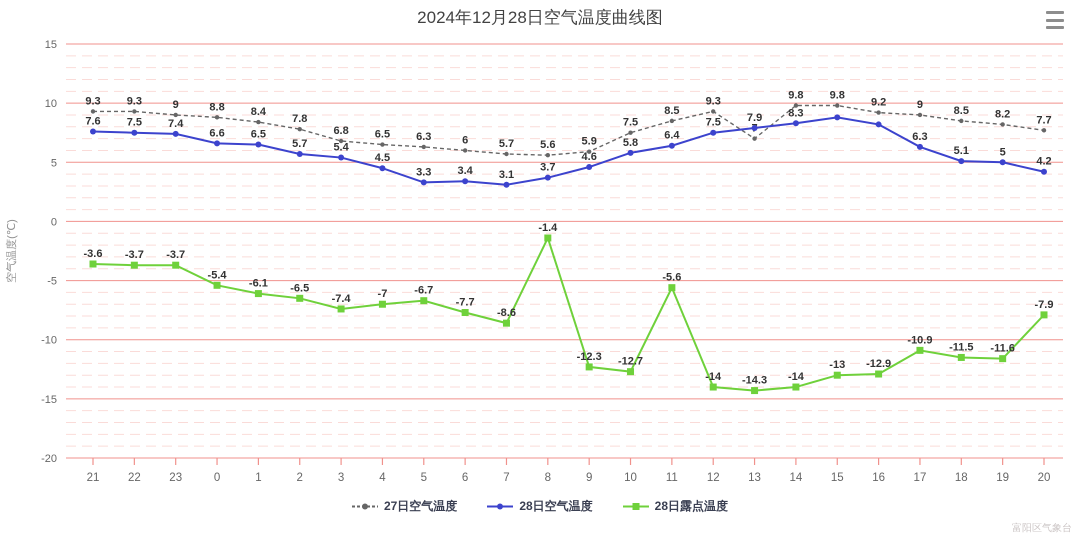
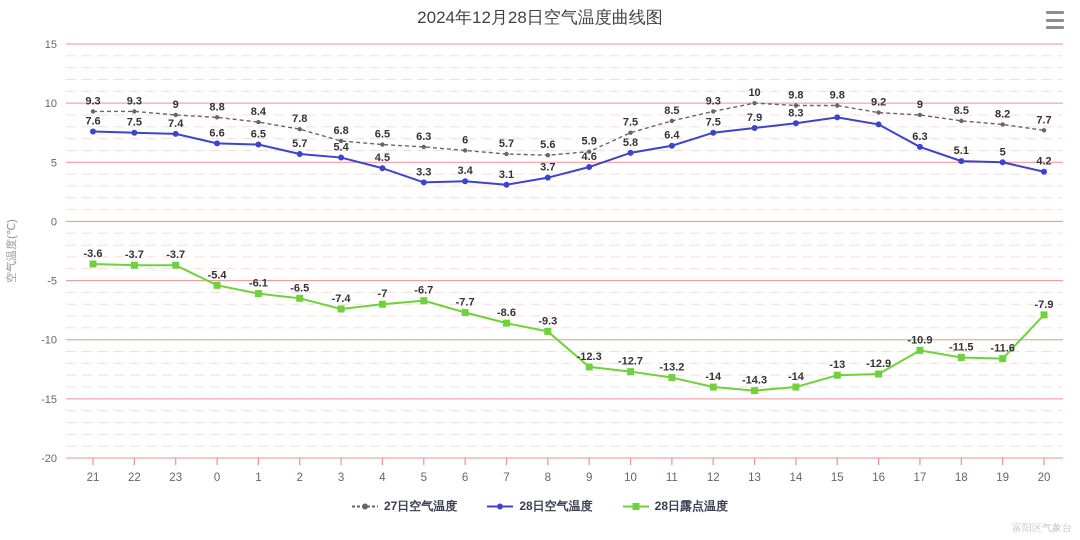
28日露点温度/8: -1.4 -> -9.3
28日露点温度/11: -5.6 -> -13.2
27日空气温度/13: 7 -> 10
